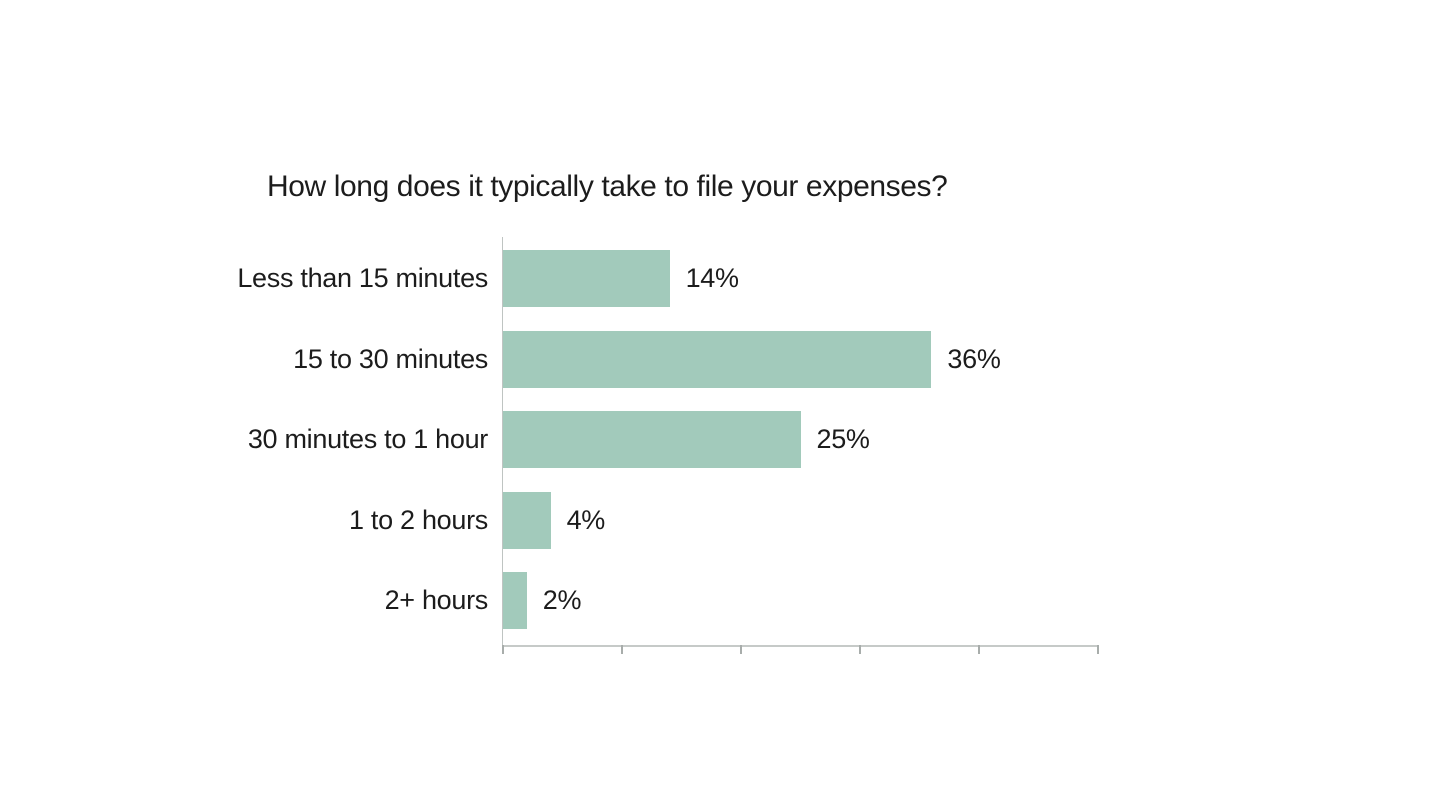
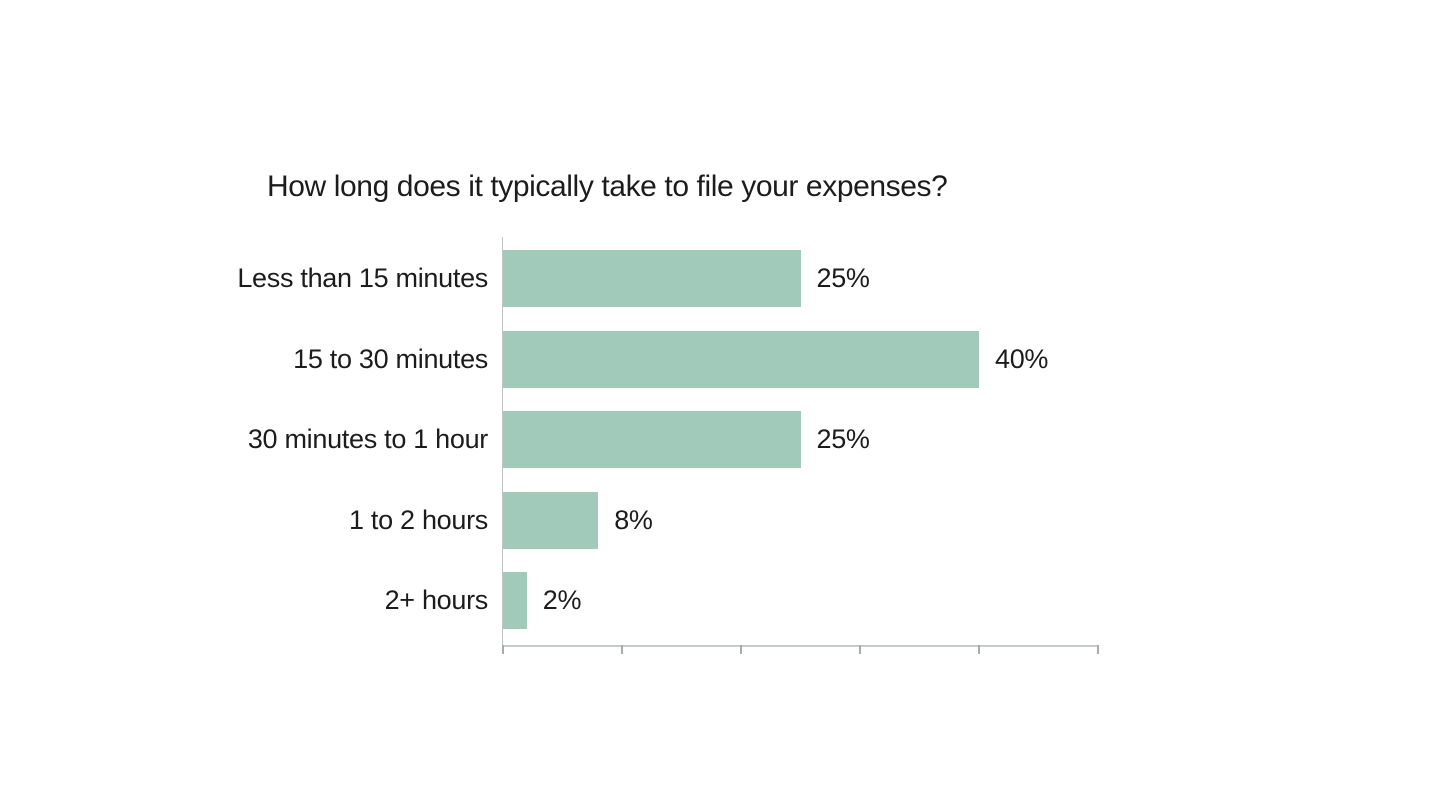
Less than 15 minutes: 14% -> 25%
15 to 30 minutes: 36% -> 40%
1 to 2 hours: 4% -> 8%
